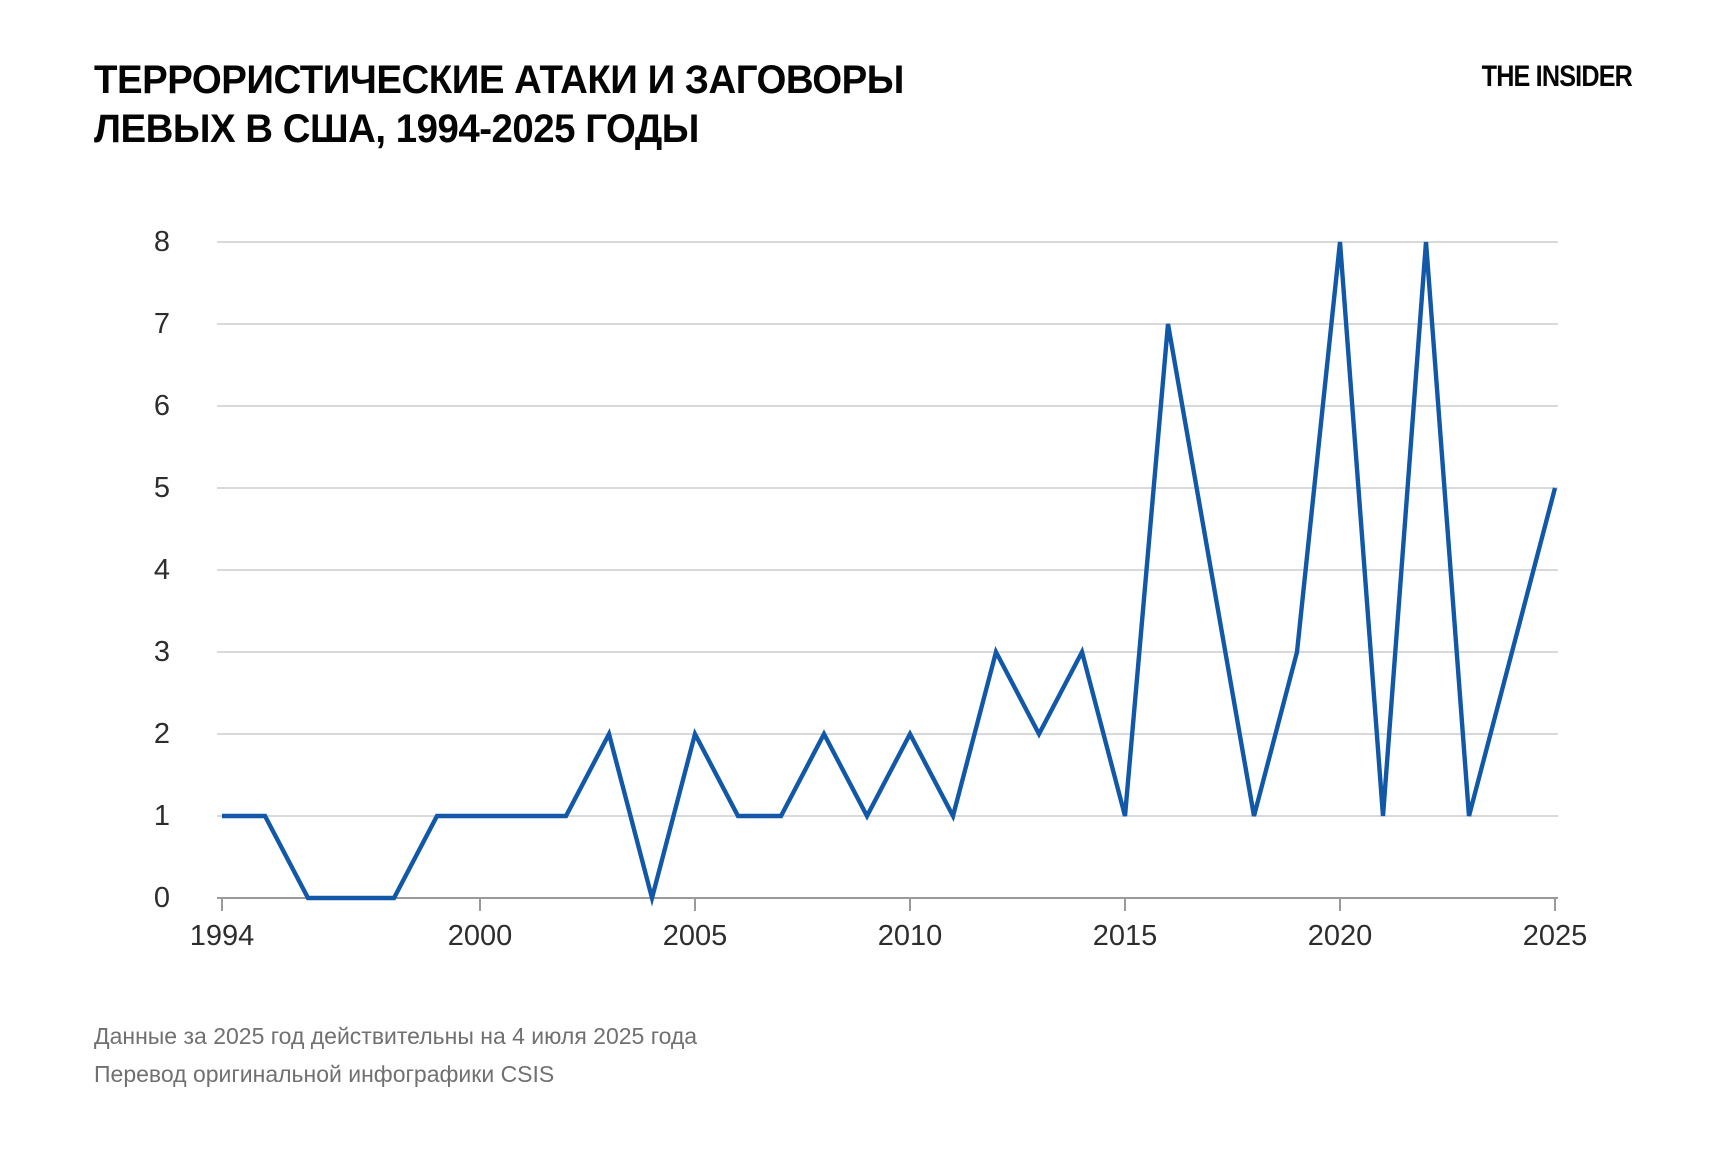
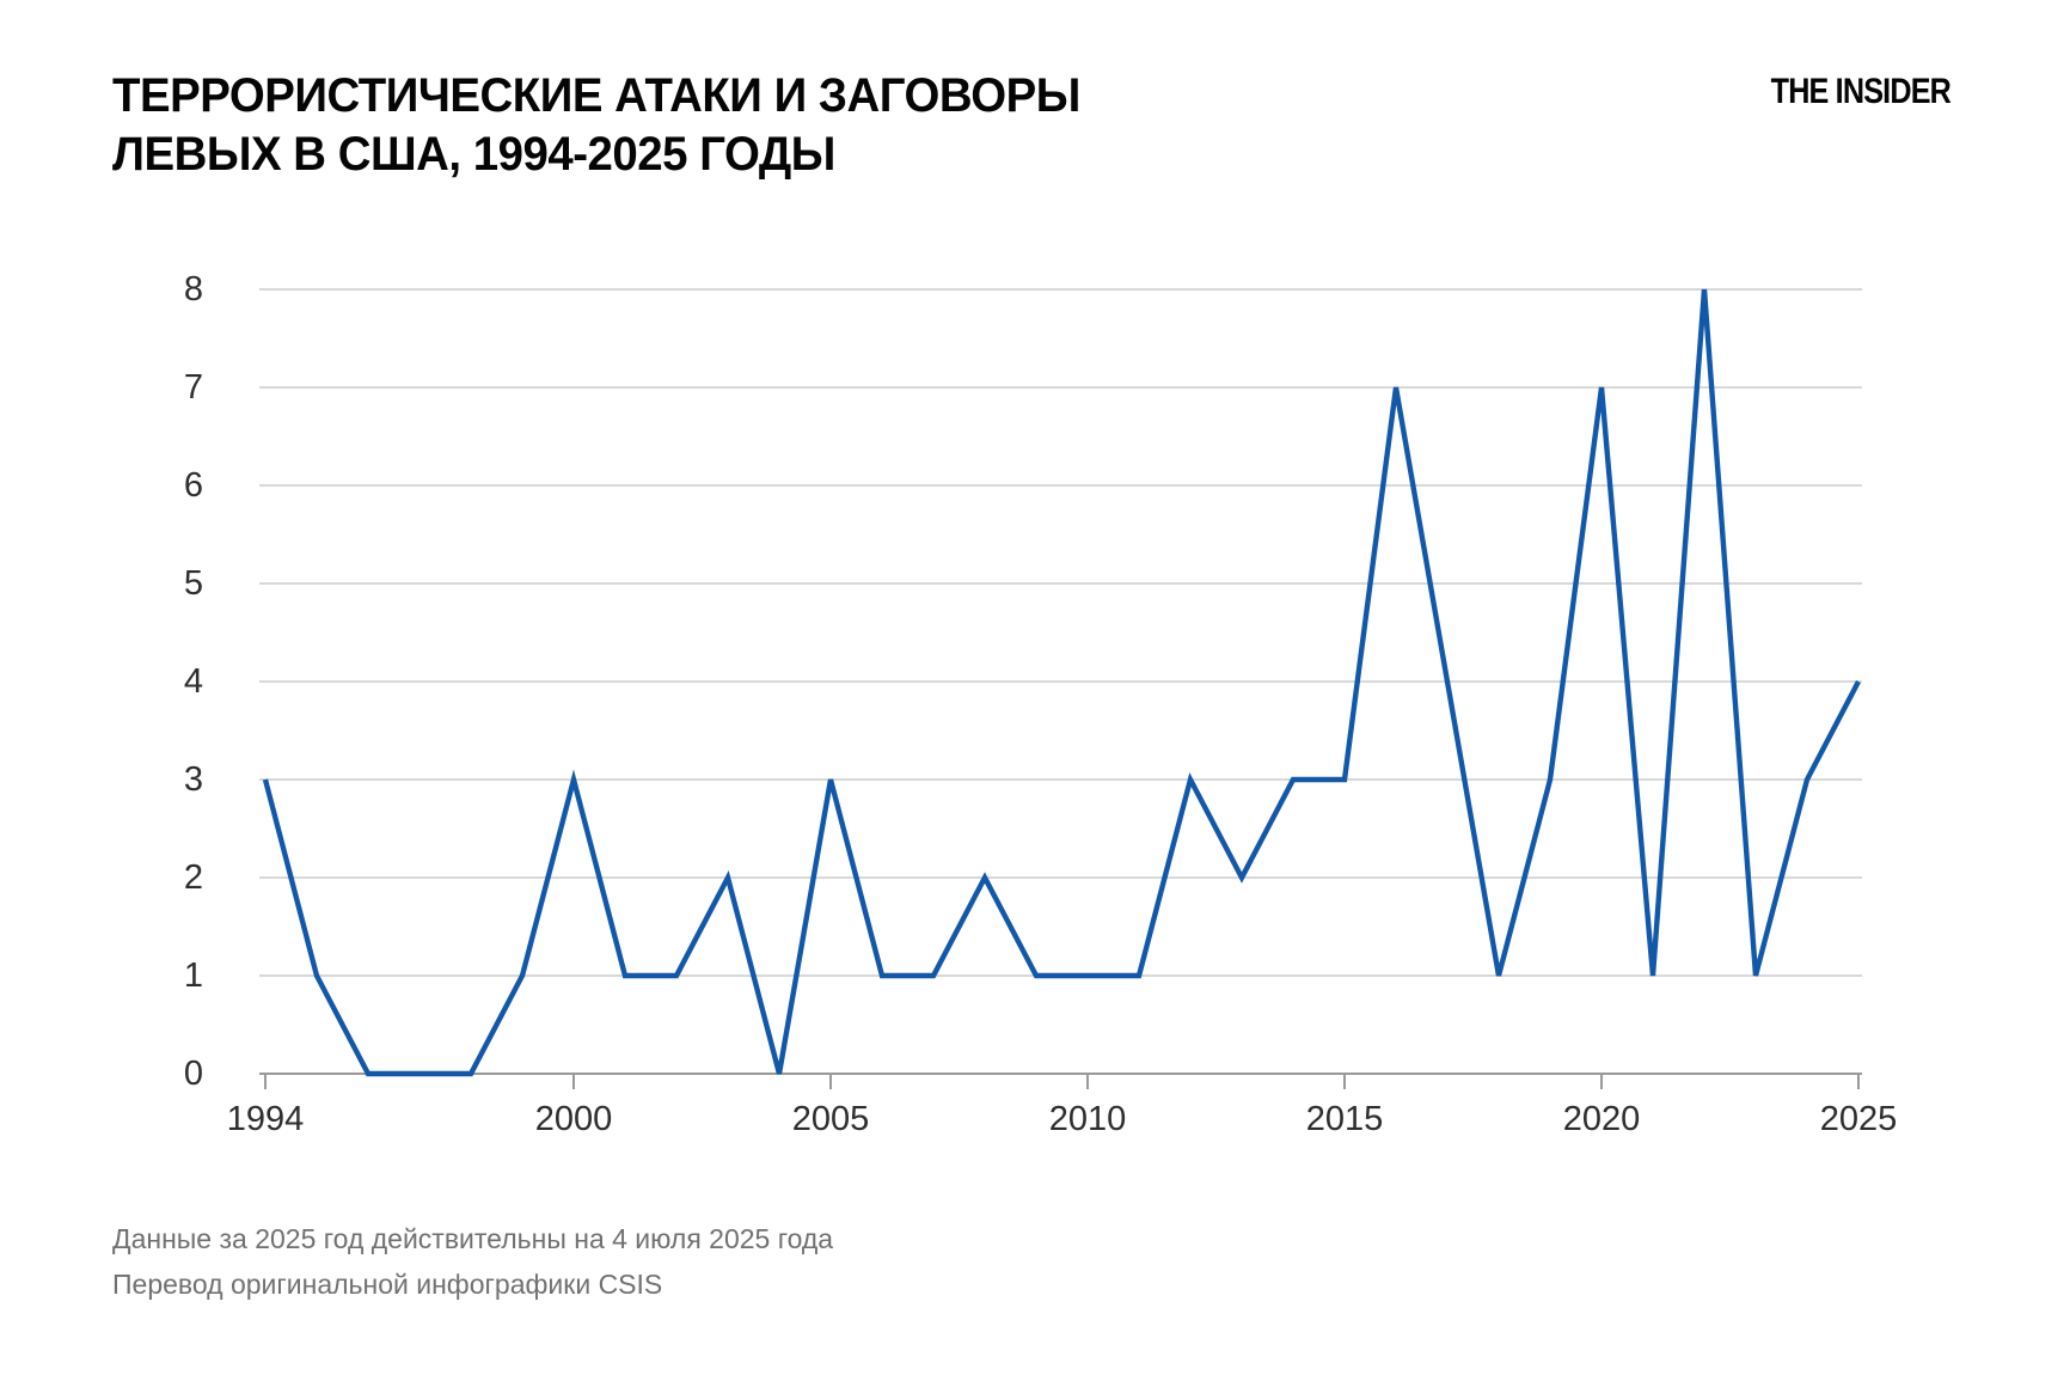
1994: 1 -> 3
2000: 1 -> 3
2005: 2 -> 3
2010: 2 -> 1
2015: 1 -> 3
2020: 8 -> 7
2025: 5 -> 4
